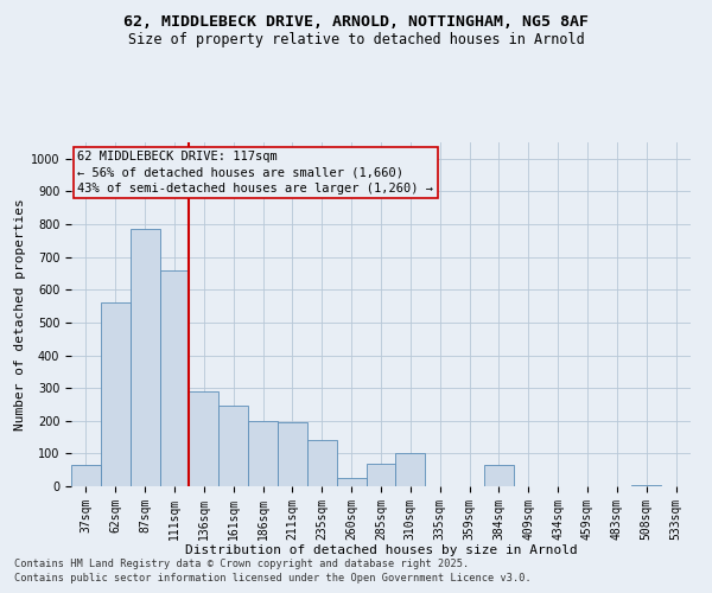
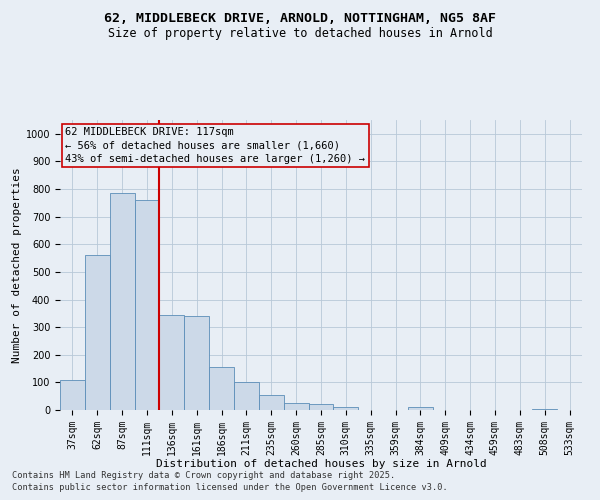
37sqm: 65 -> 110
111sqm: 660 -> 760
136sqm: 290 -> 345
161sqm: 245 -> 340
186sqm: 200 -> 155
211sqm: 195 -> 100
235sqm: 140 -> 55
285sqm: 70 -> 20
310sqm: 100 -> 10
384sqm: 65 -> 10
